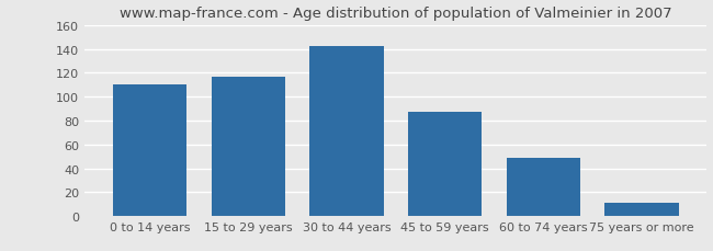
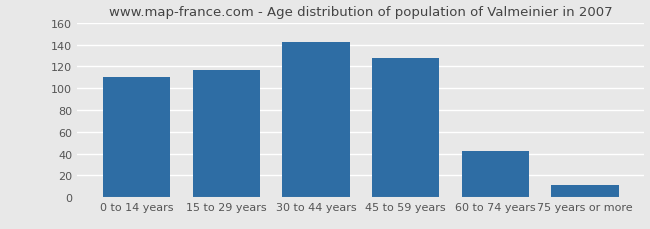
45 to 59 years: 87 -> 128
60 to 74 years: 49 -> 42
